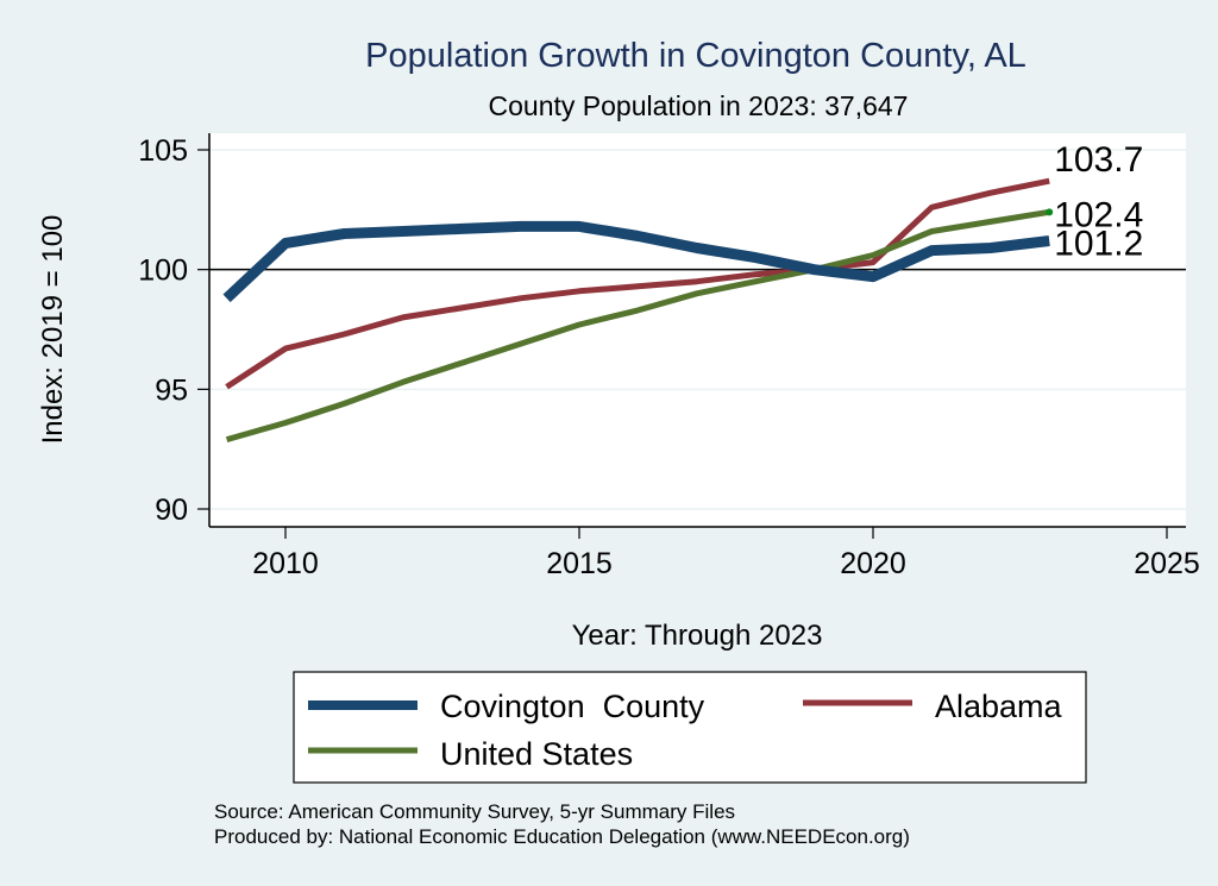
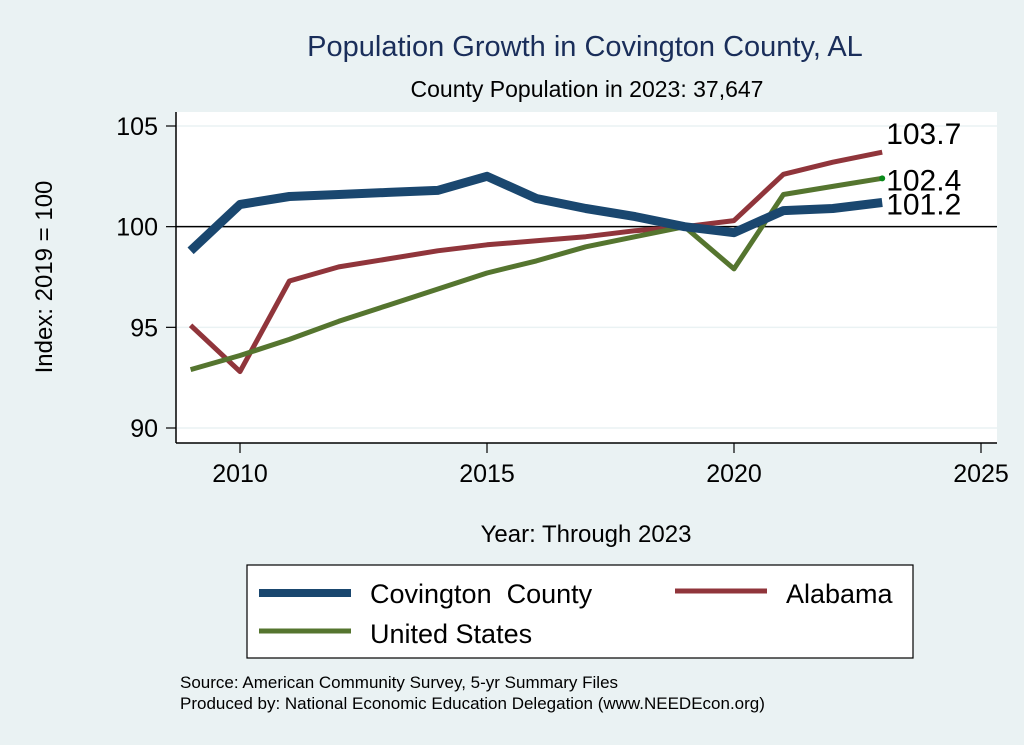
Alabama/2010: 96.7 -> 92.8
Covington County/2015: 101.8 -> 102.5
United States/2020: 100.6 -> 97.9
